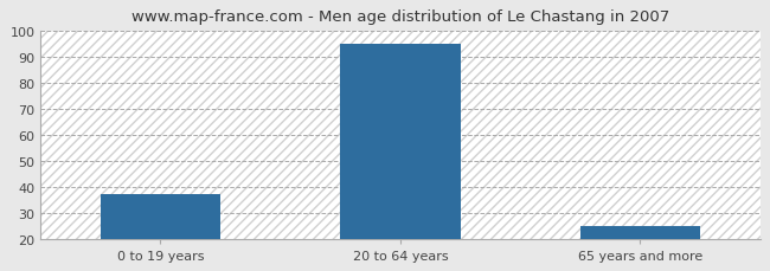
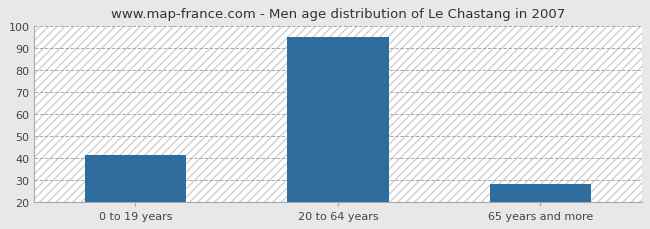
0 to 19 years: 37 -> 41
65 years and more: 25 -> 28
